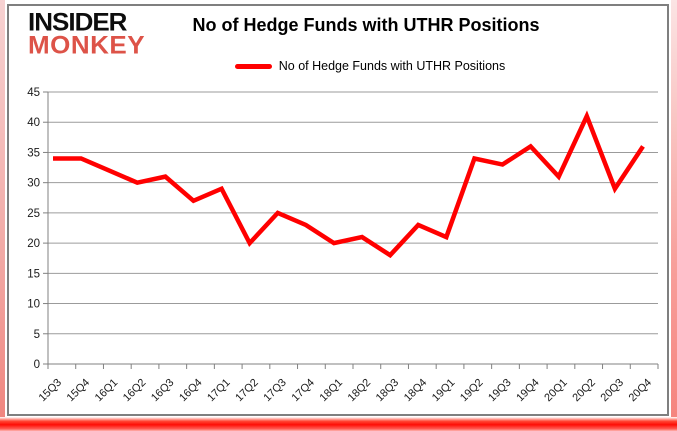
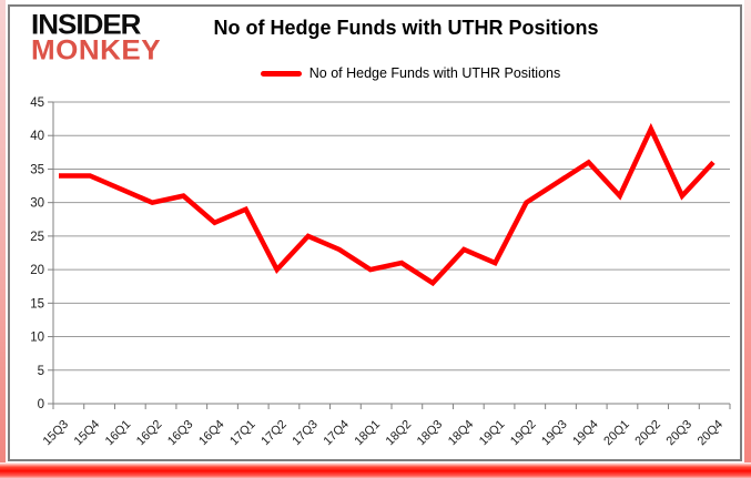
19Q2: 34 -> 30
20Q3: 29 -> 31
